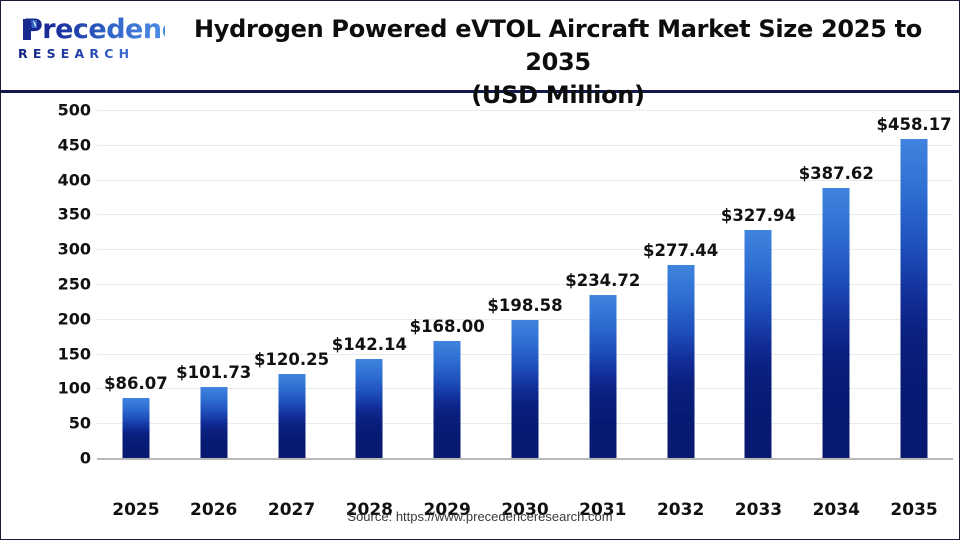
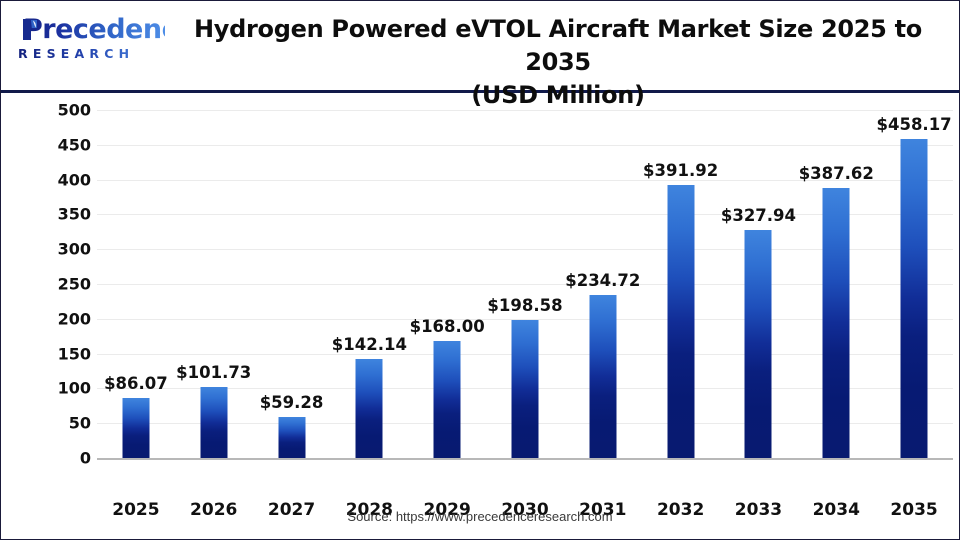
2027: $120.25 -> $59.28
2032: $277.44 -> $391.92
